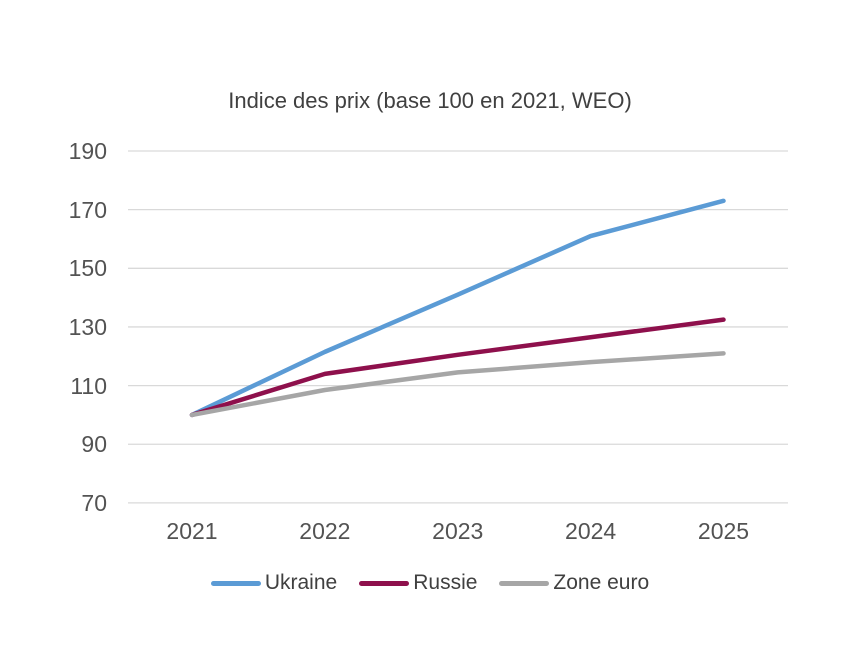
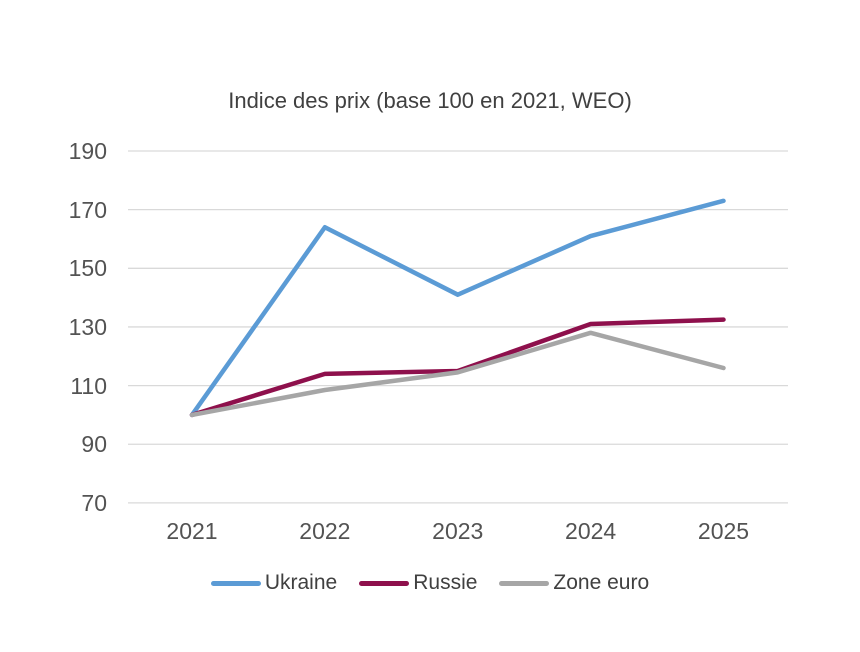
Ukraine/2022: 122 -> 164
Russie/2023: 120 -> 115
Russie/2024: 126 -> 131
Zone euro/2024: 118 -> 128
Zone euro/2025: 121 -> 116
